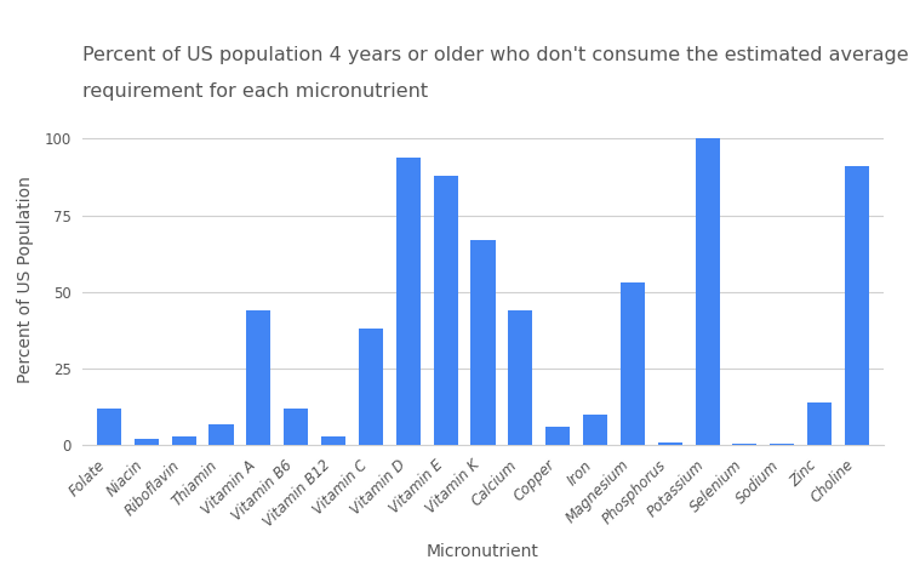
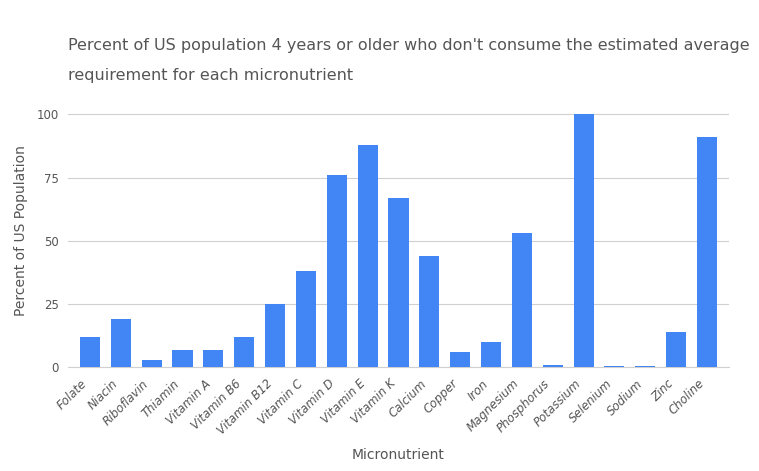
Niacin: 2.0 -> 19.0
Vitamin A: 44.0 -> 7.0
Vitamin B12: 3.0 -> 25.0
Vitamin D: 94.0 -> 76.0
